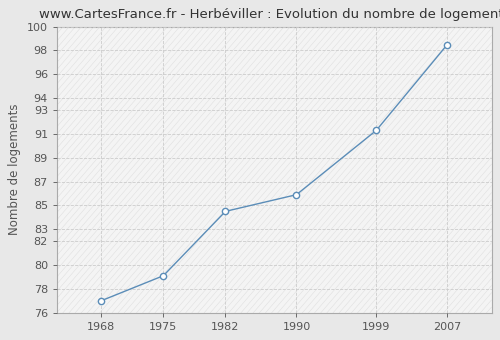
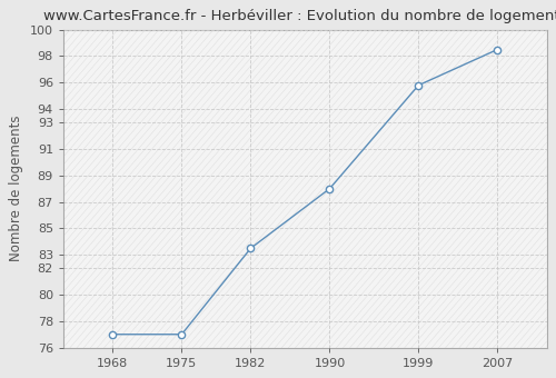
1975: 79.1 -> 77.0
1982: 84.5 -> 83.5
1990: 85.9 -> 88.0
1999: 91.3 -> 95.8
